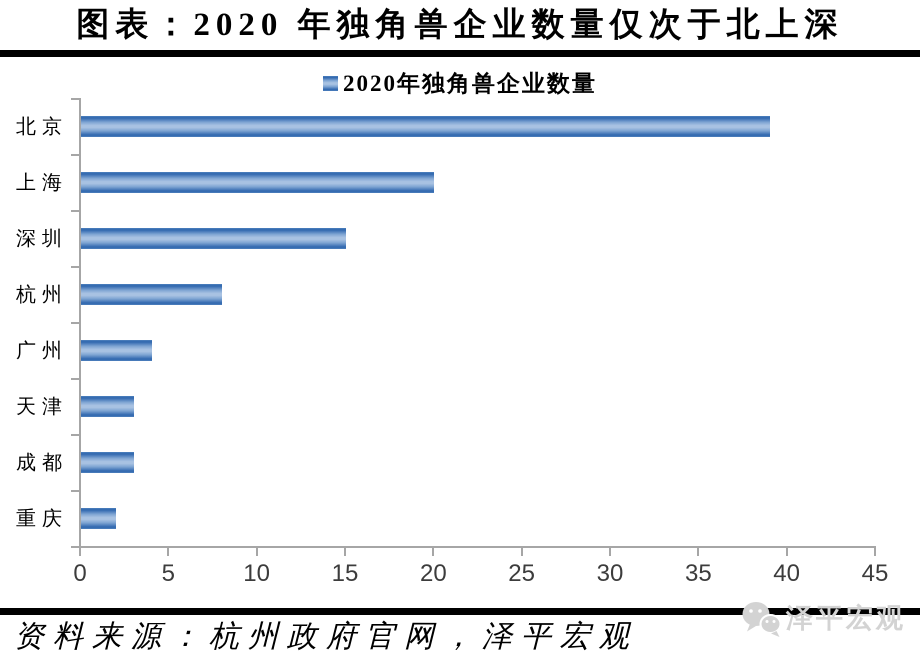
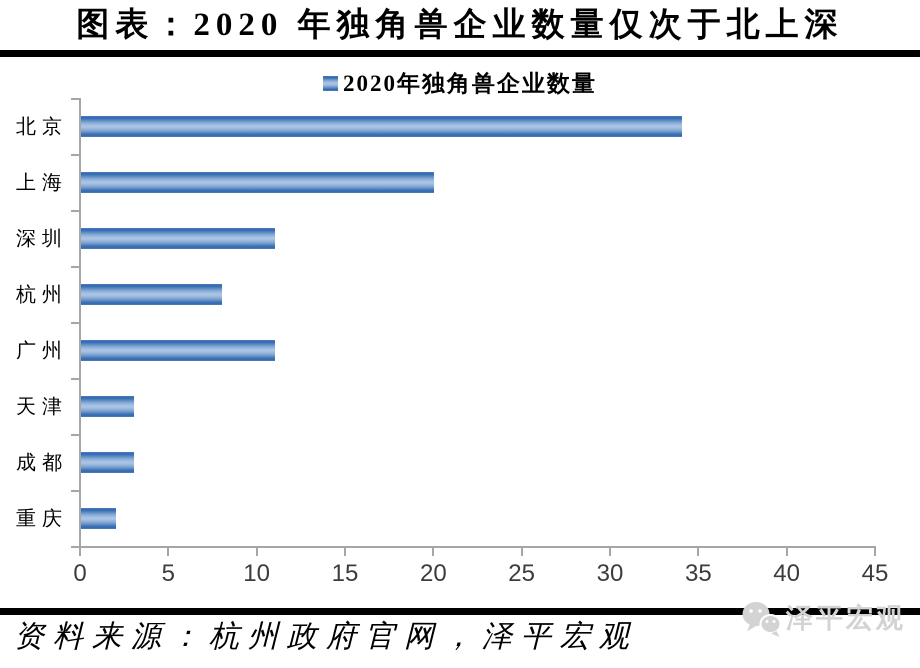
北京: 39 -> 34
深圳: 15 -> 11
广州: 4 -> 11
